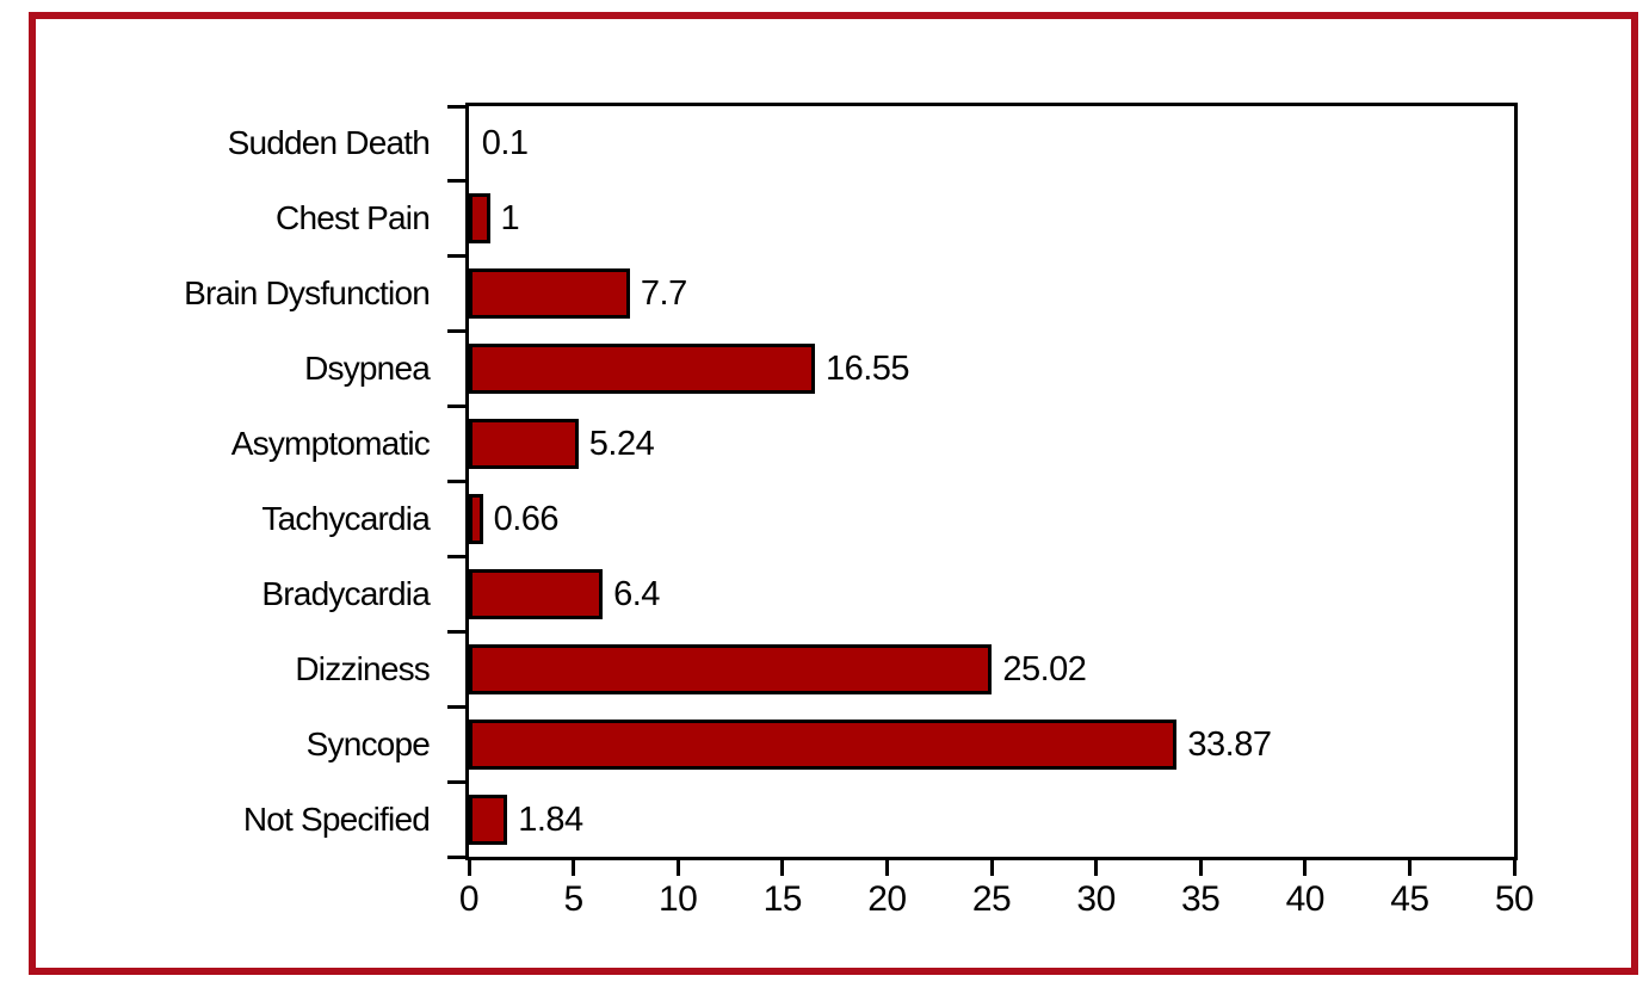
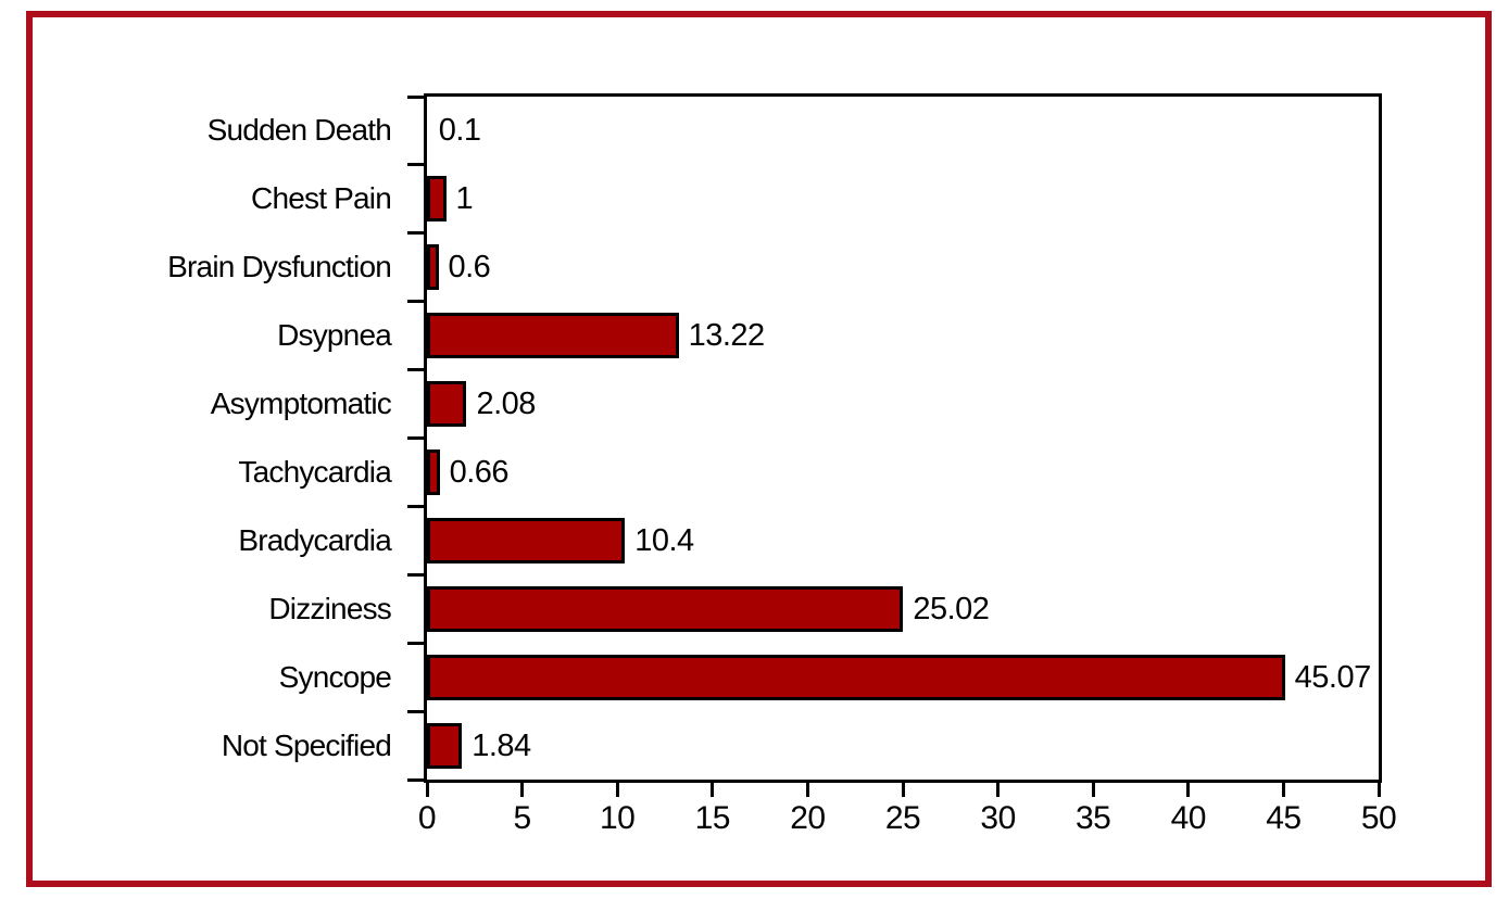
Brain Dysfunction: 7.7 -> 0.6
Dsypnea: 16.55 -> 13.22
Asymptomatic: 5.24 -> 2.08
Bradycardia: 6.4 -> 10.4
Syncope: 33.87 -> 45.07
